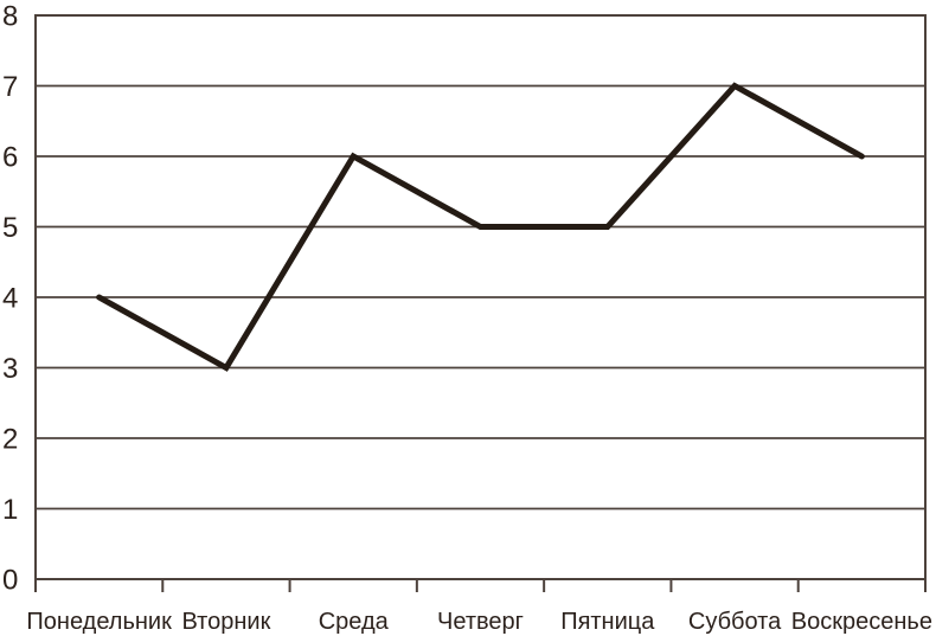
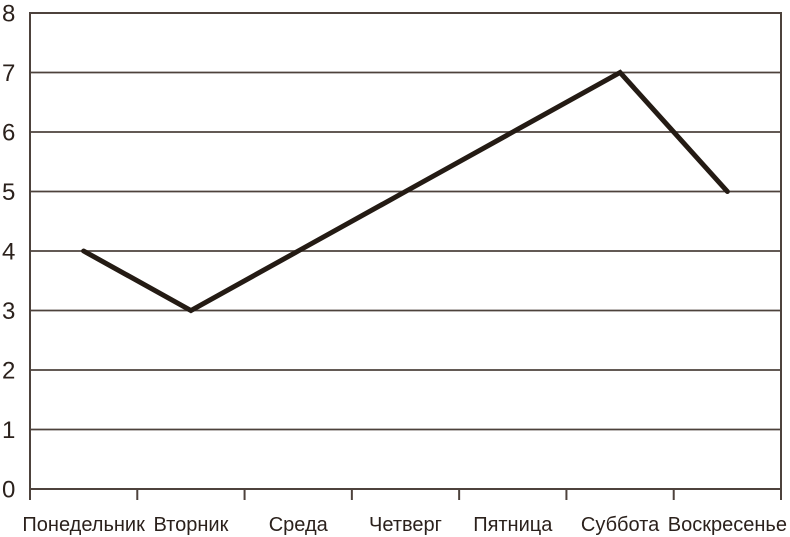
Среда: 6 -> 4
Пятница: 5 -> 6
Воскресенье: 6 -> 5
